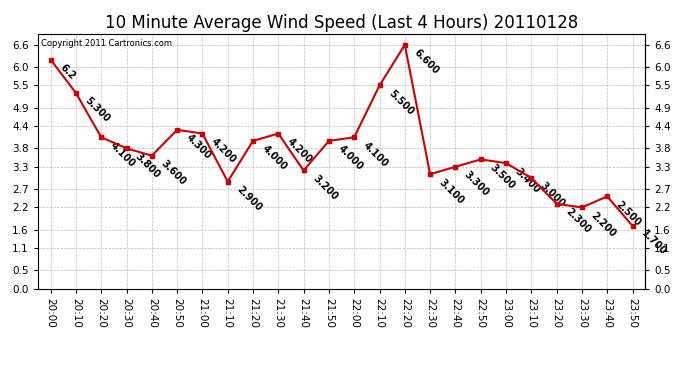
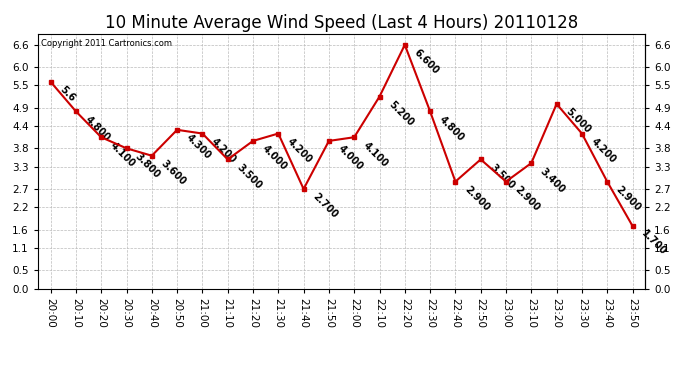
20:00: 6.2 -> 5.6
20:10: 5.300 -> 4.800
21:10: 2.900 -> 3.500
21:40: 3.200 -> 2.700
22:10: 5.500 -> 5.200
22:30: 3.100 -> 4.800
22:40: 3.300 -> 2.900
23:00: 3.400 -> 2.900
23:10: 3.000 -> 3.400
23:20: 2.300 -> 5.000
23:30: 2.200 -> 4.200
23:40: 2.500 -> 2.900
